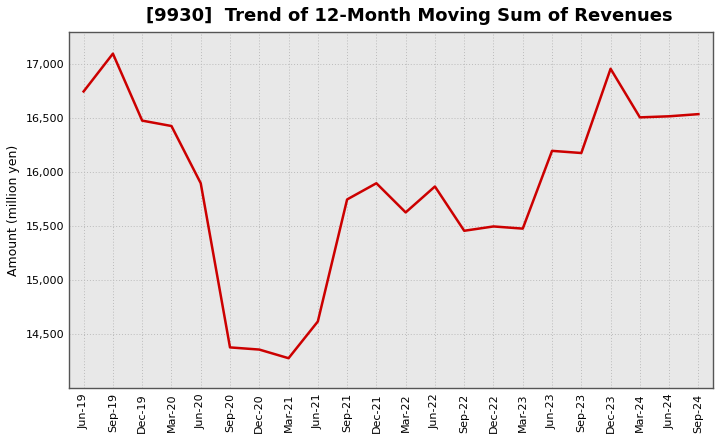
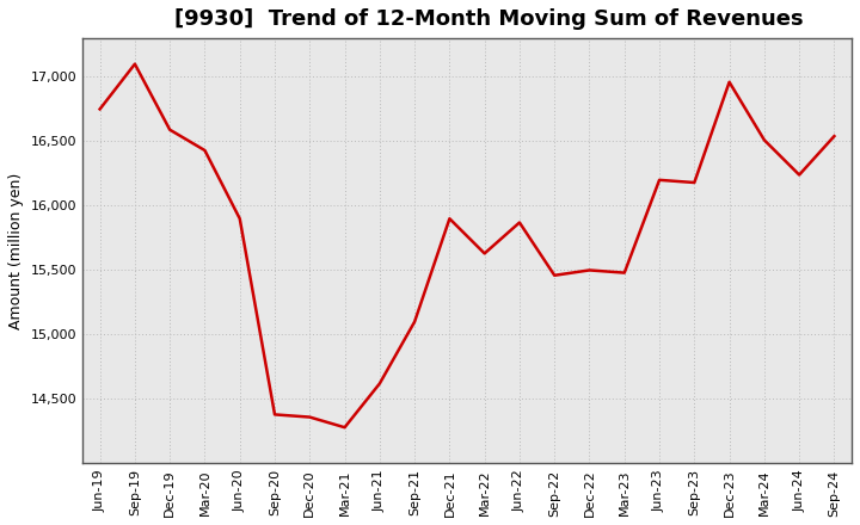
Dec-19: 16,480 -> 16,590
Sep-21: 15,750 -> 15,100
Jun-24: 16,520 -> 16,240
